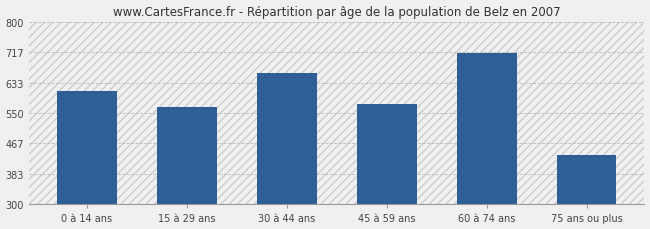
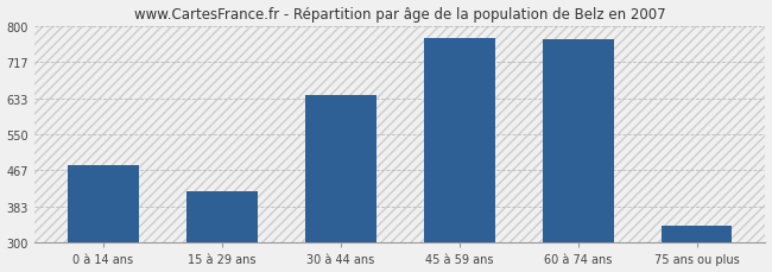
0 à 14 ans: 610 -> 480
15 à 29 ans: 565 -> 420
30 à 44 ans: 660 -> 640
45 à 59 ans: 575 -> 770
60 à 74 ans: 715 -> 768
75 ans ou plus: 435 -> 340
